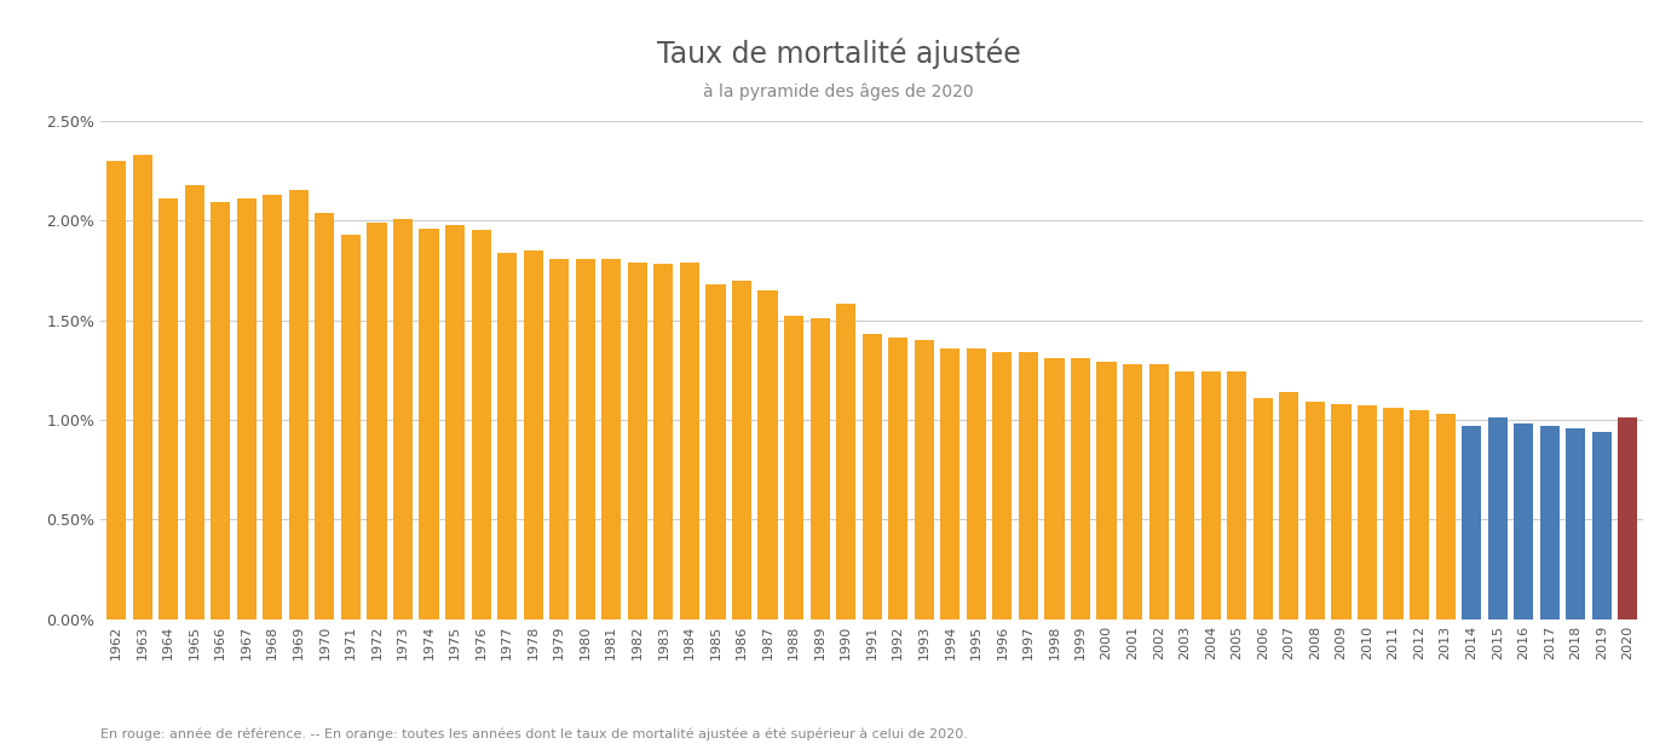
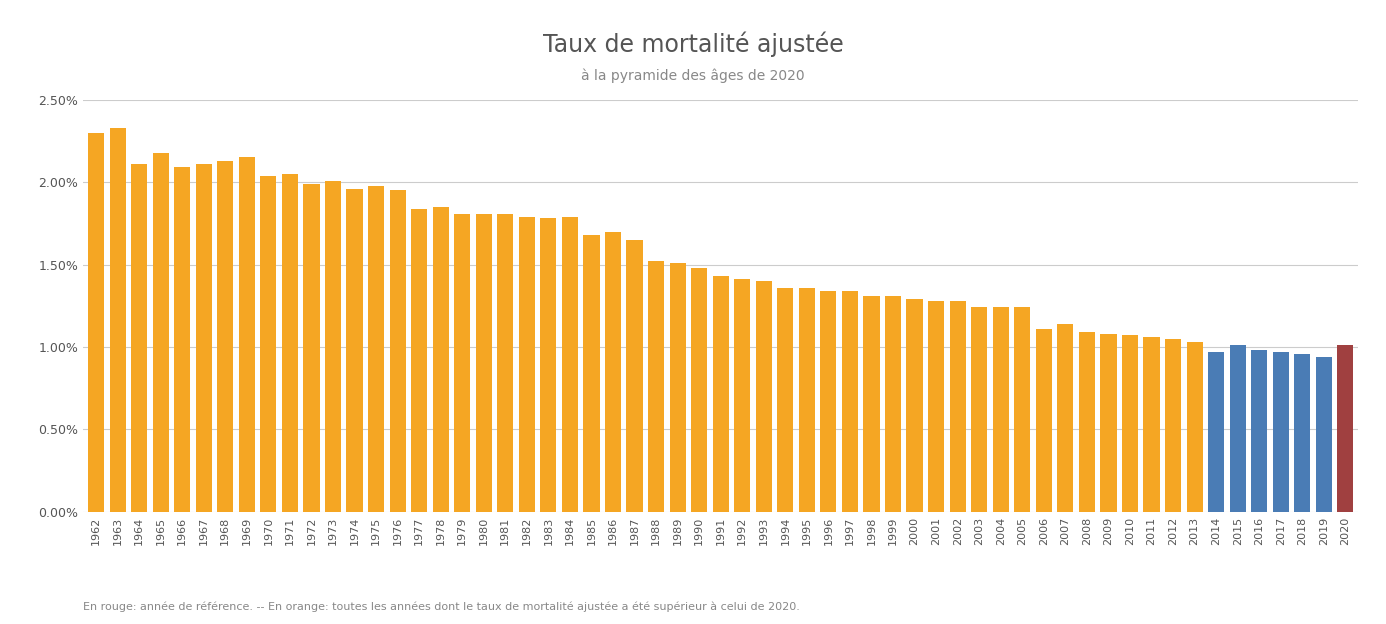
1971: 1.93% -> 2.05%
1990: 1.58% -> 1.48%
